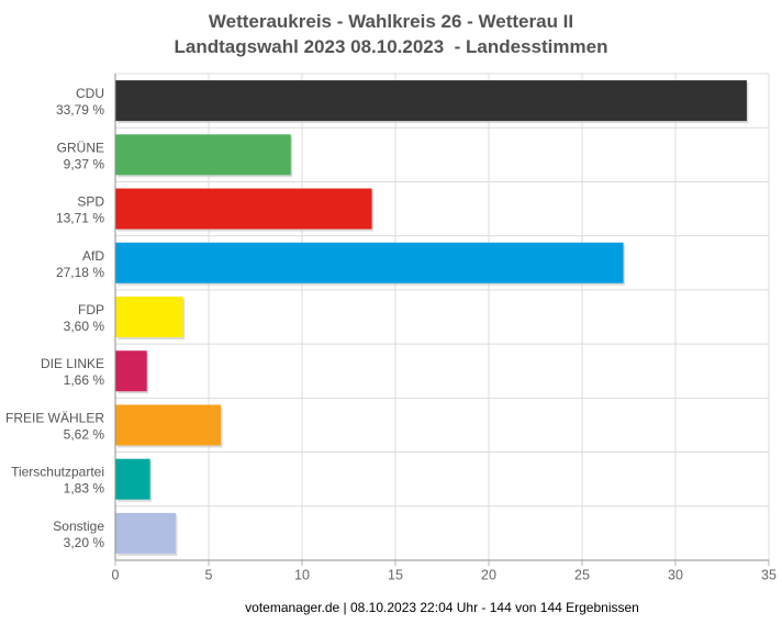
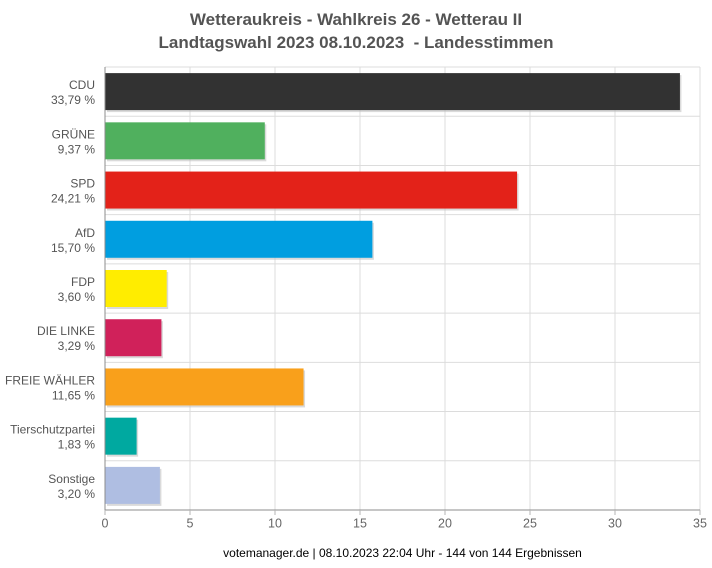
SPD: 13,71 -> 24,21
AfD: 27,18 -> 15,70
DIE LINKE: 1,66 -> 3,29
FREIE WÄHLER: 5,62 -> 11,65
